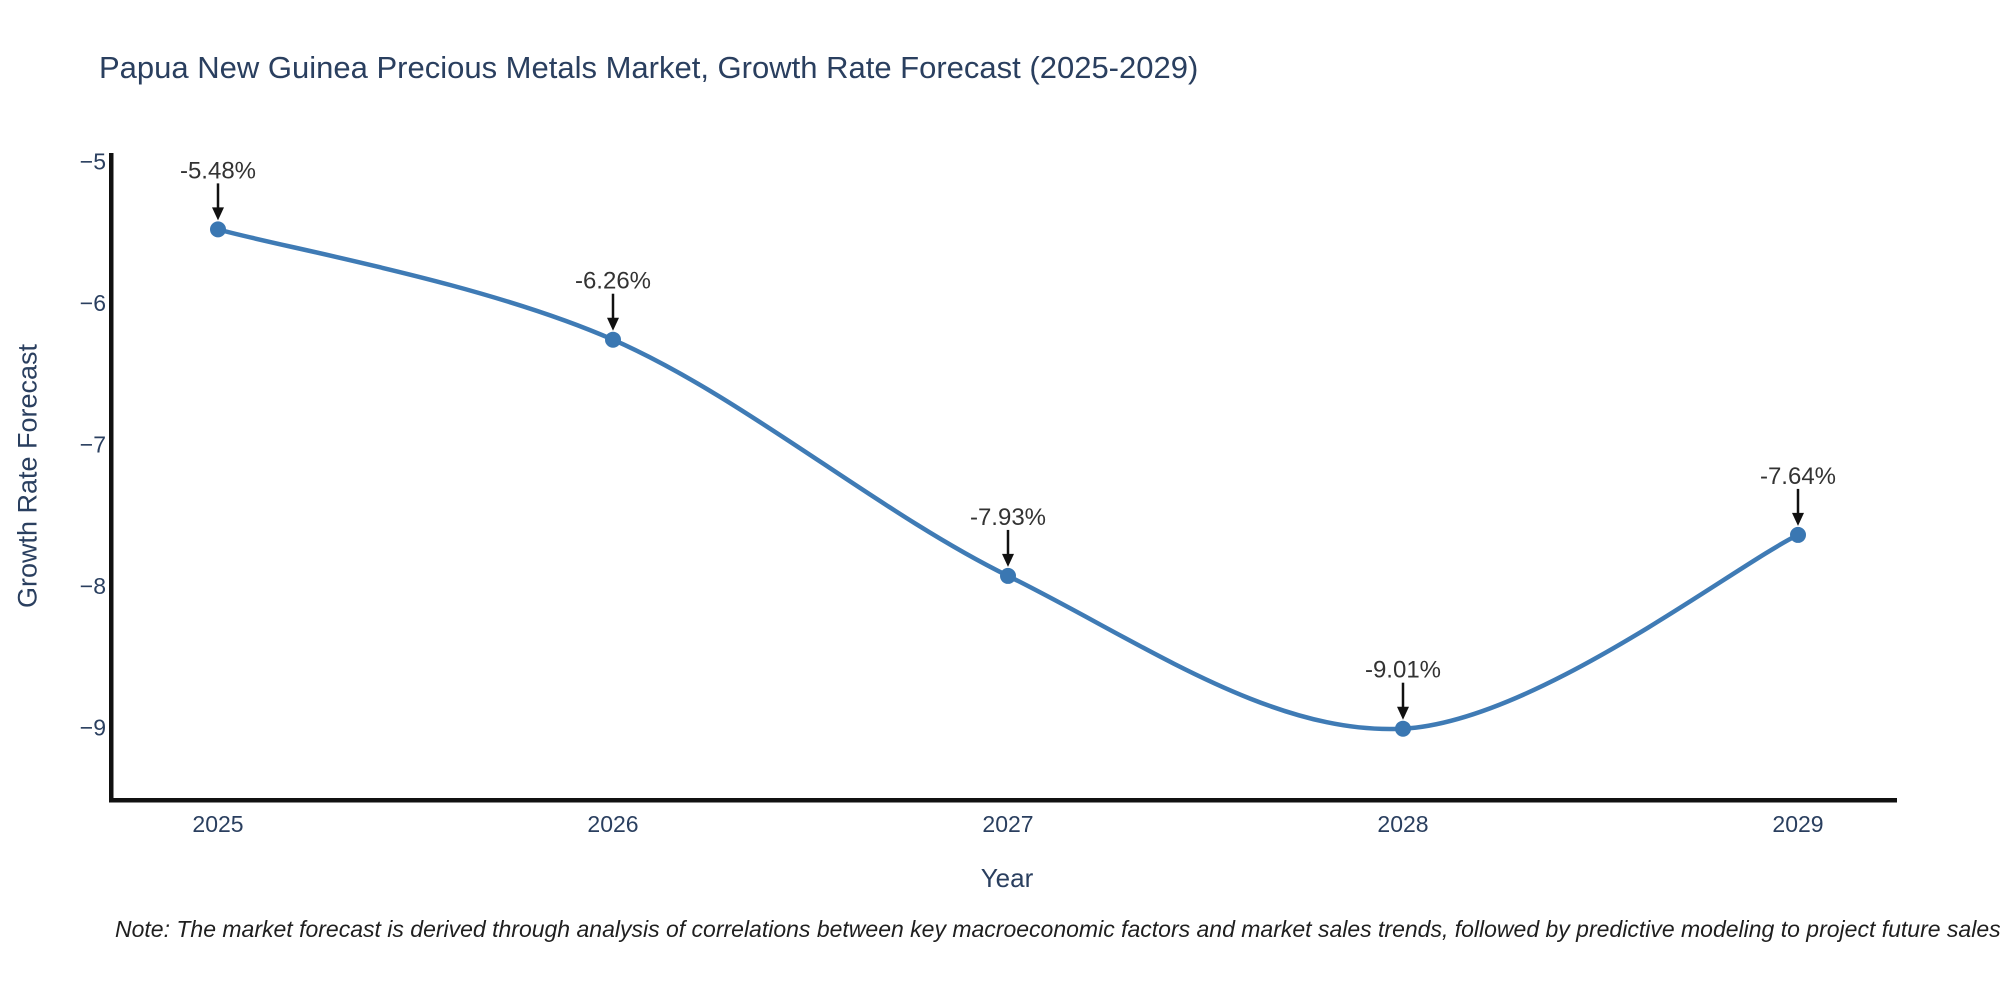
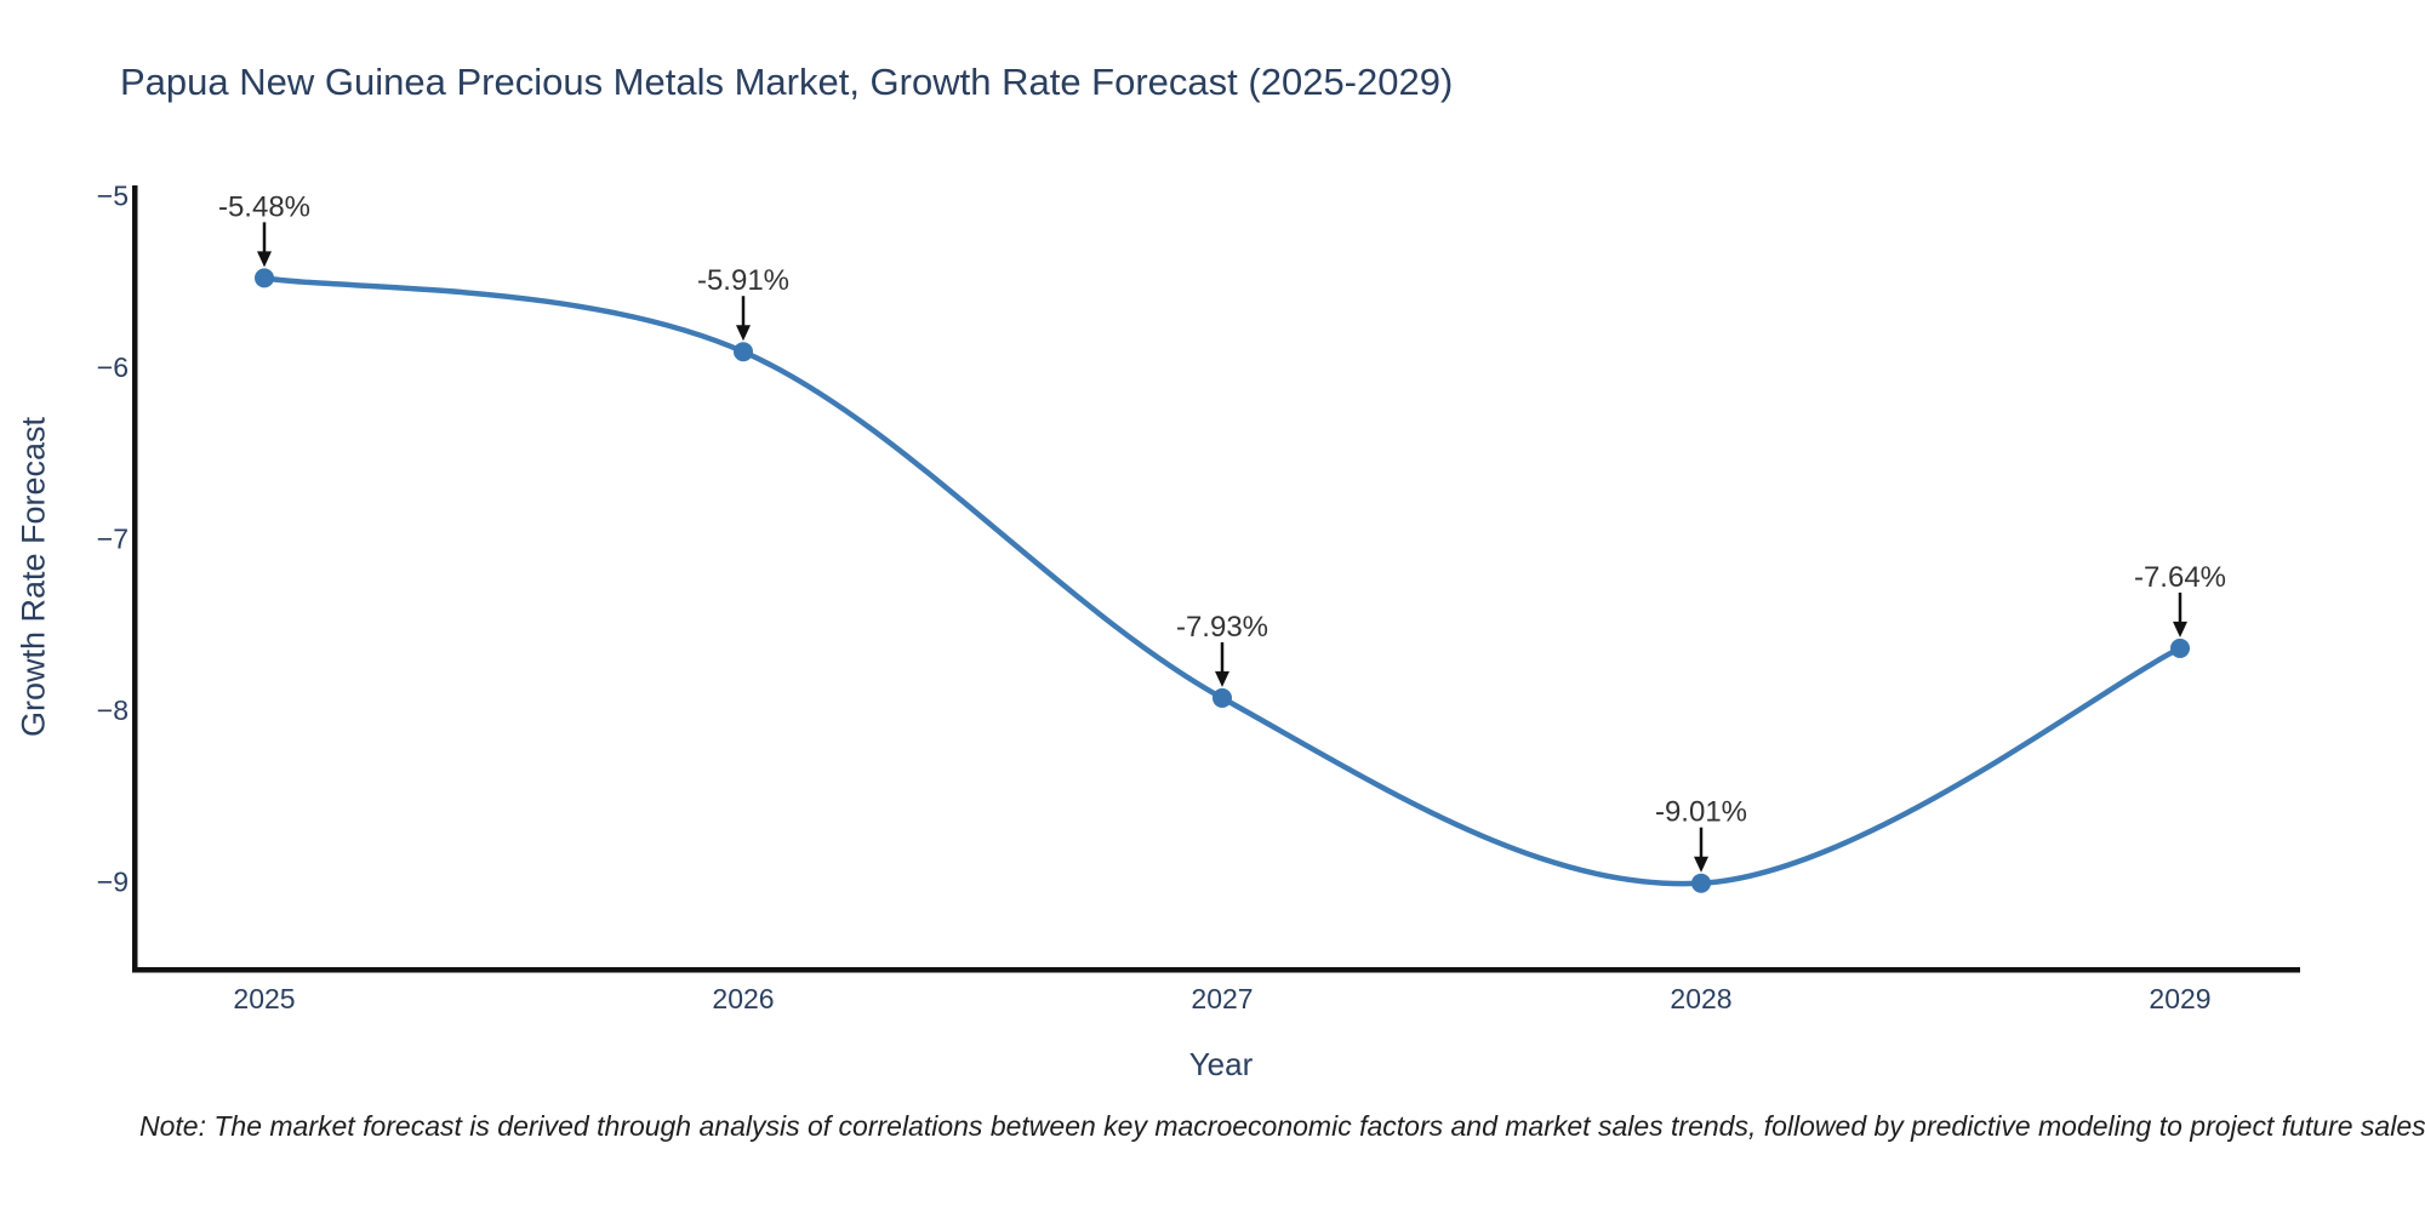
2026: -6.26% -> -5.91%
